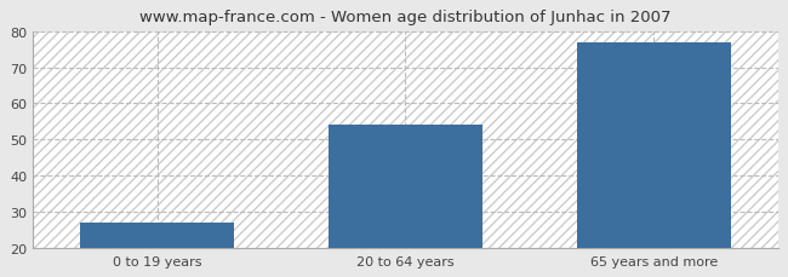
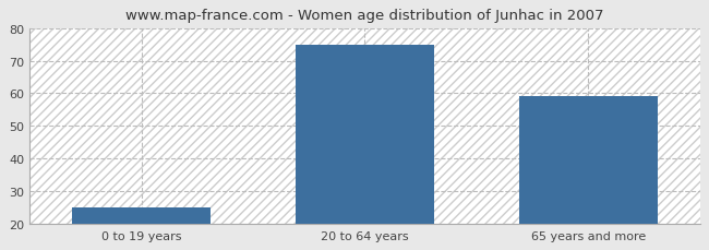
0 to 19 years: 27 -> 25
20 to 64 years: 54 -> 75
65 years and more: 77 -> 59
